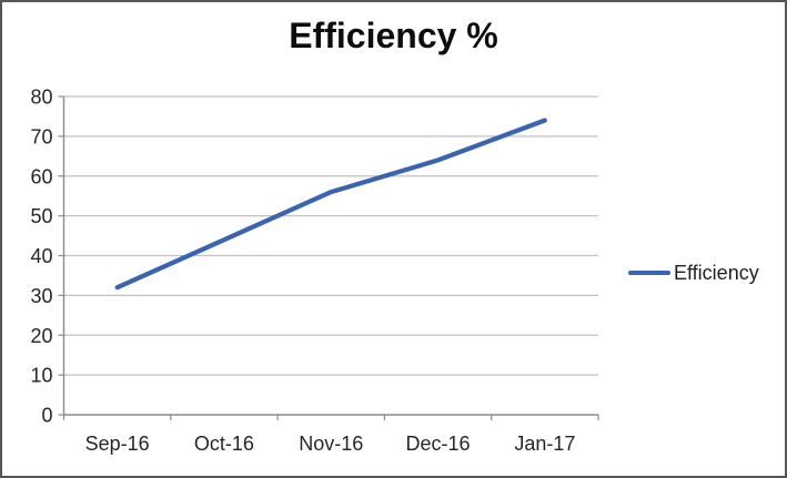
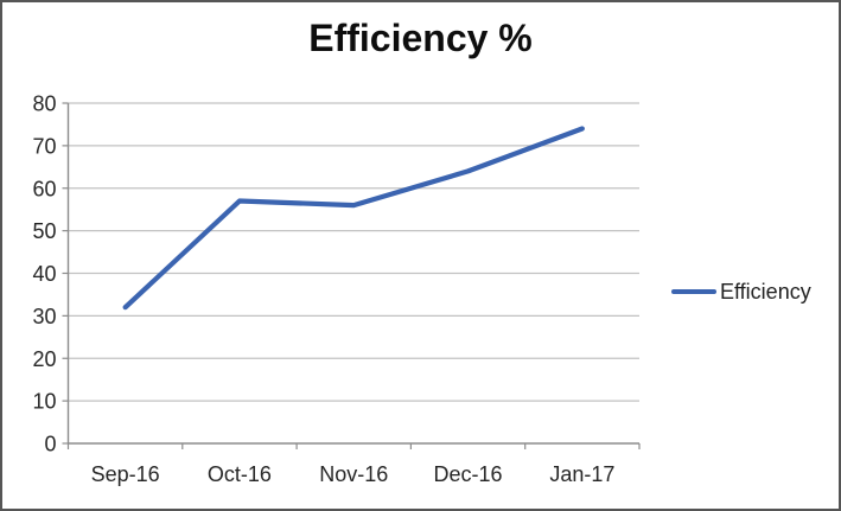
Oct-16: 44 -> 57
